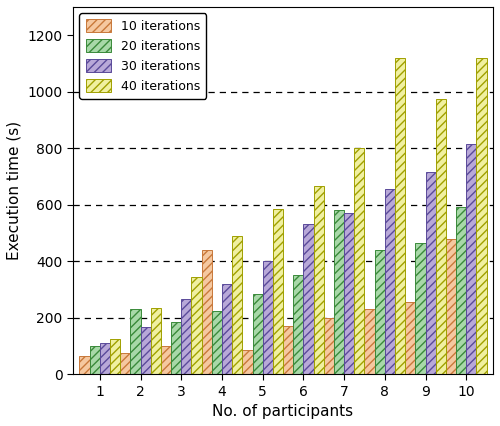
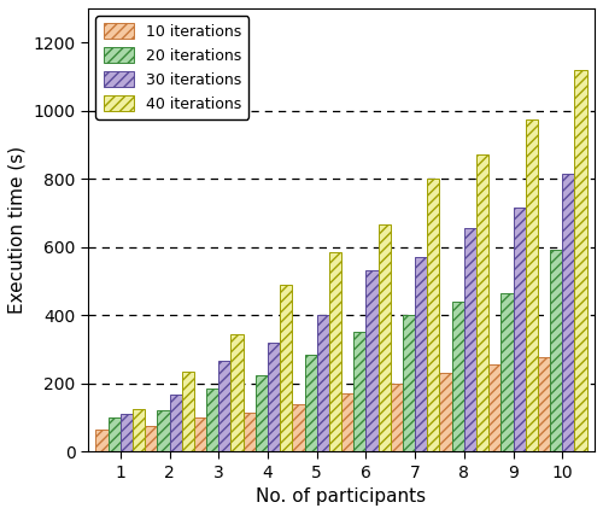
20 iterations/2: 230 -> 120
10 iterations/4: 440 -> 115
10 iterations/5: 85 -> 140
20 iterations/7: 580 -> 400
40 iterations/8: 1120 -> 870
10 iterations/10: 480 -> 275
